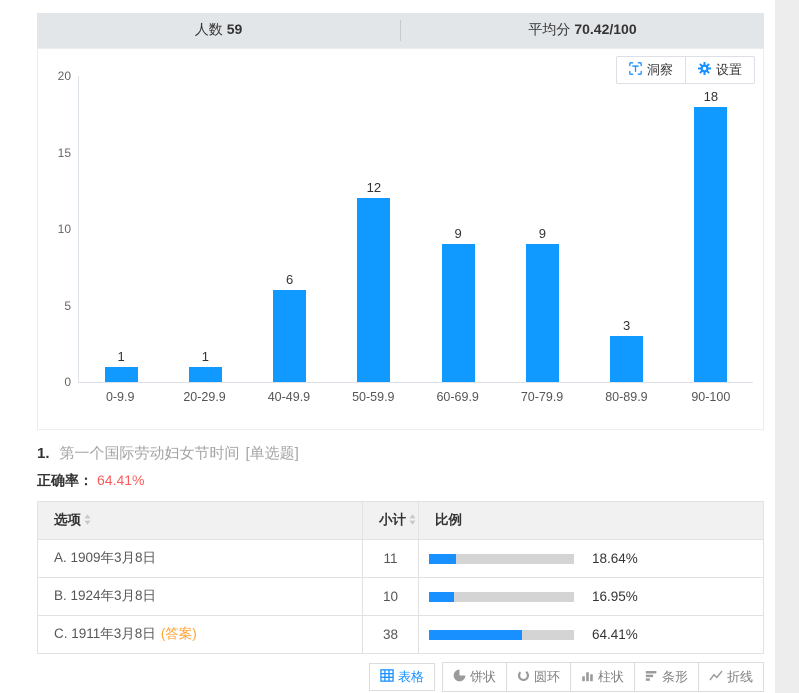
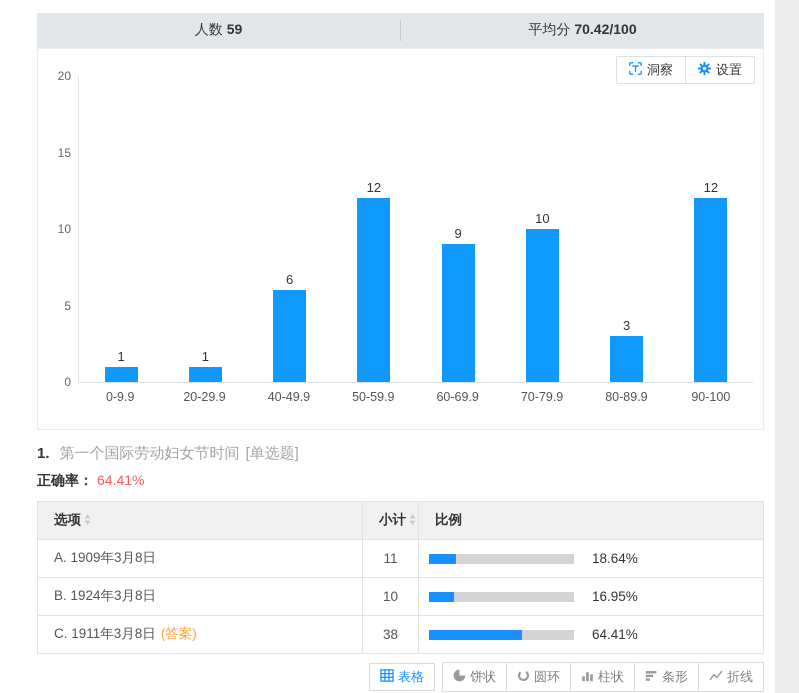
70-79.9: 9 -> 10
90-100: 18 -> 12
